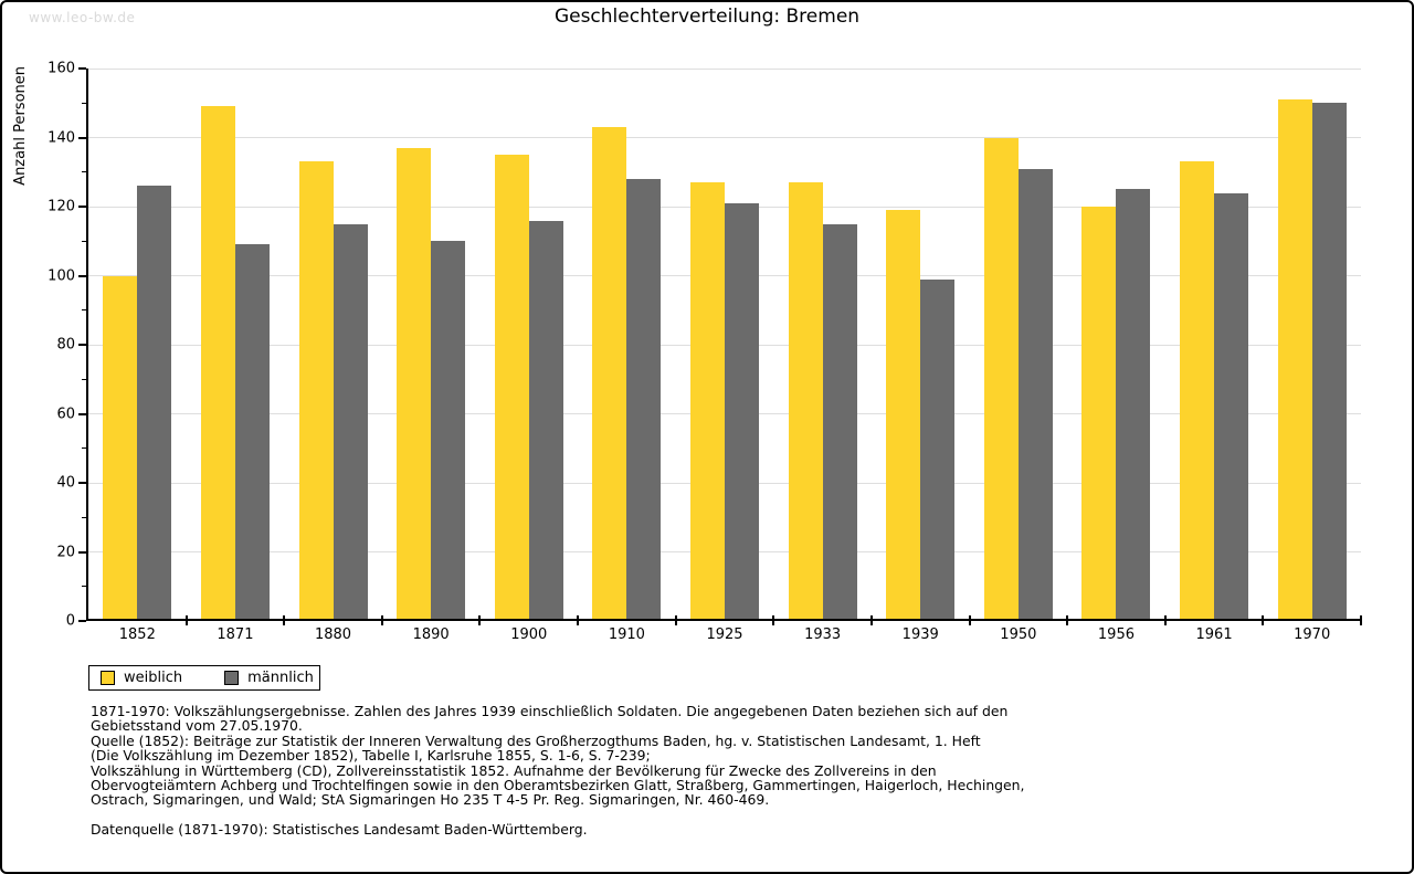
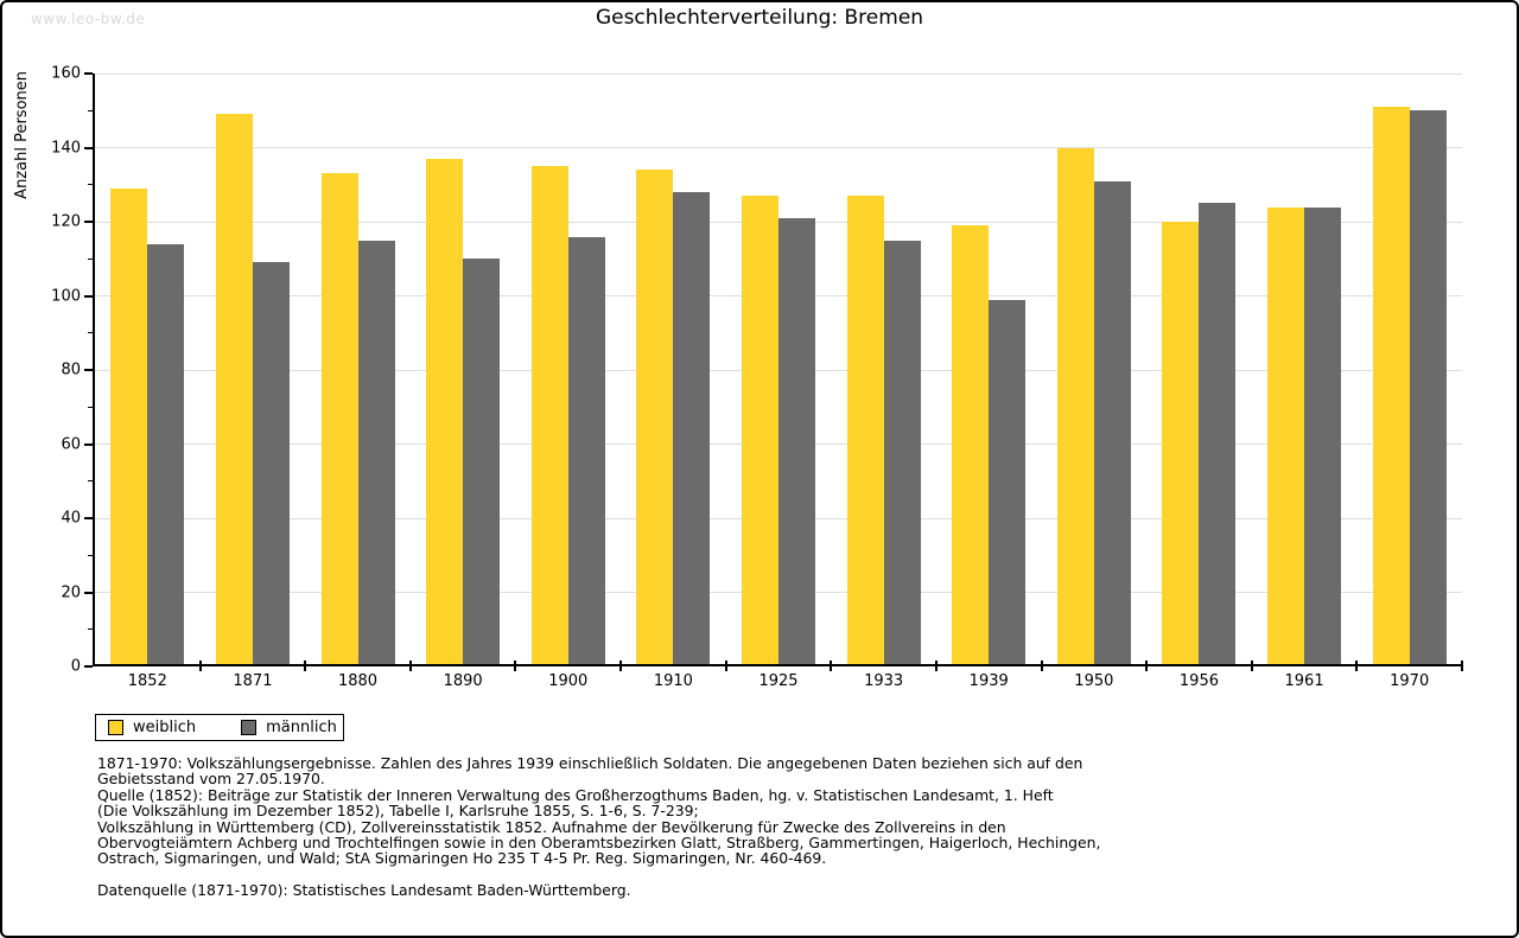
weiblich/1852: 100 -> 129
männlich/1852: 126 -> 114
weiblich/1910: 143 -> 134
weiblich/1961: 133 -> 124
